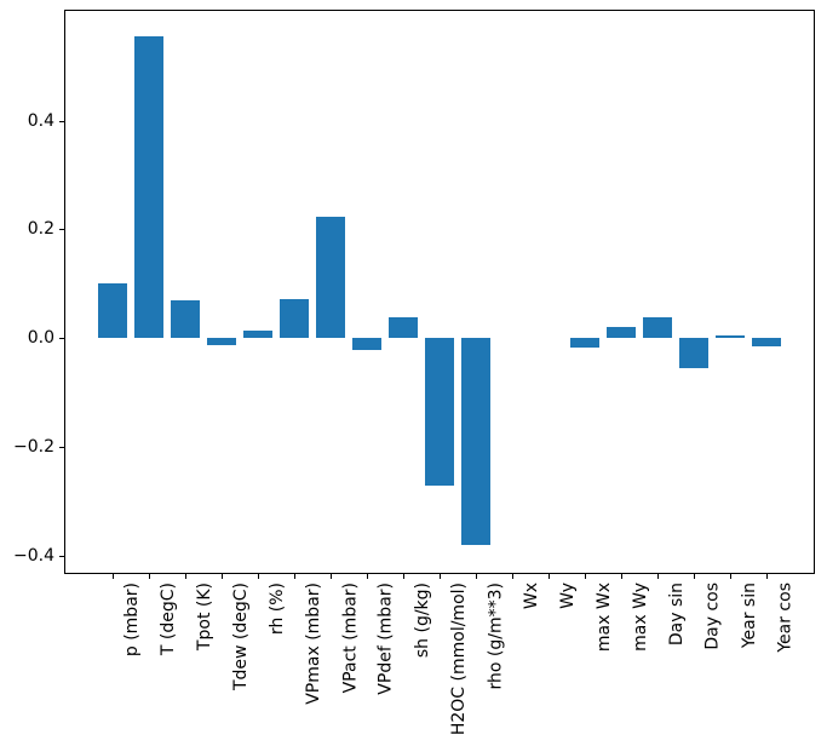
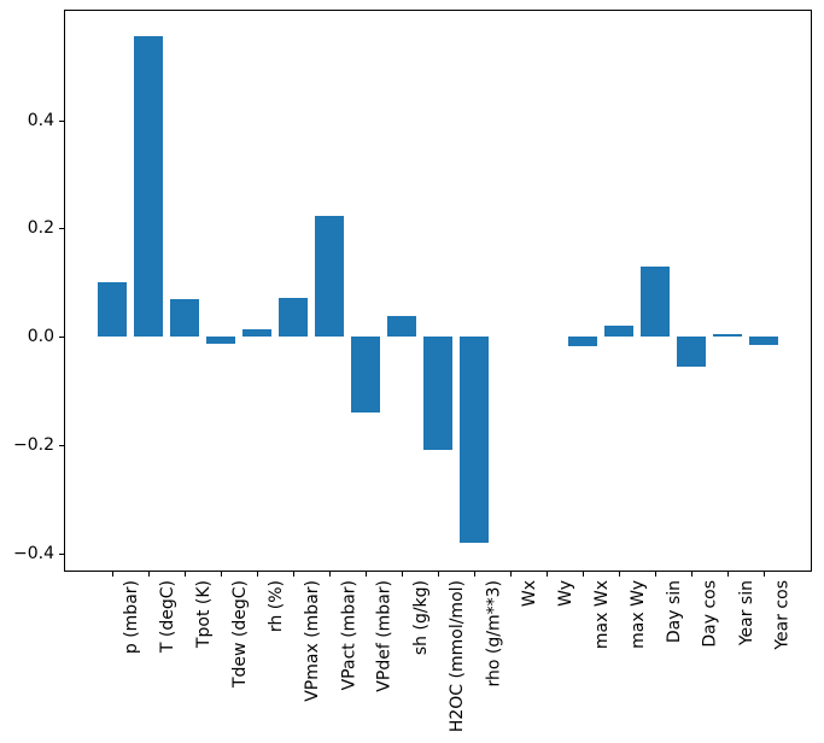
VPdef (mbar): -0.02 -> -0.14
H2OC (mmol/mol): -0.27 -> -0.21
Day sin: 0.04 -> 0.13
